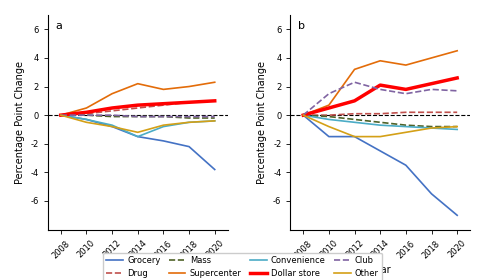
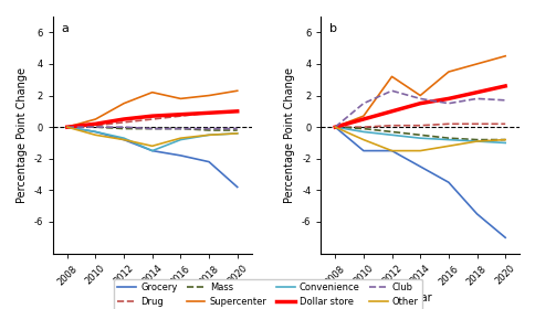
Supercenter/2014: 3.8 -> 2.0
Dollar store/2014: 2.1 -> 1.5
